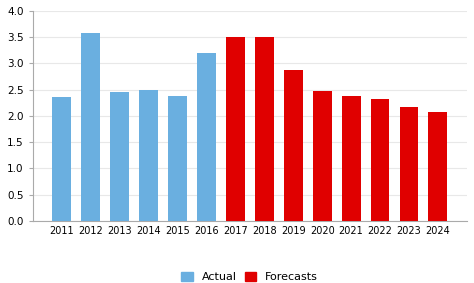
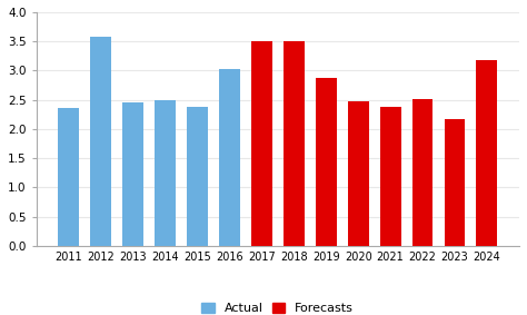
2016: 3.19 -> 3.02
2022: 2.33 -> 2.52
2024: 2.07 -> 3.18
